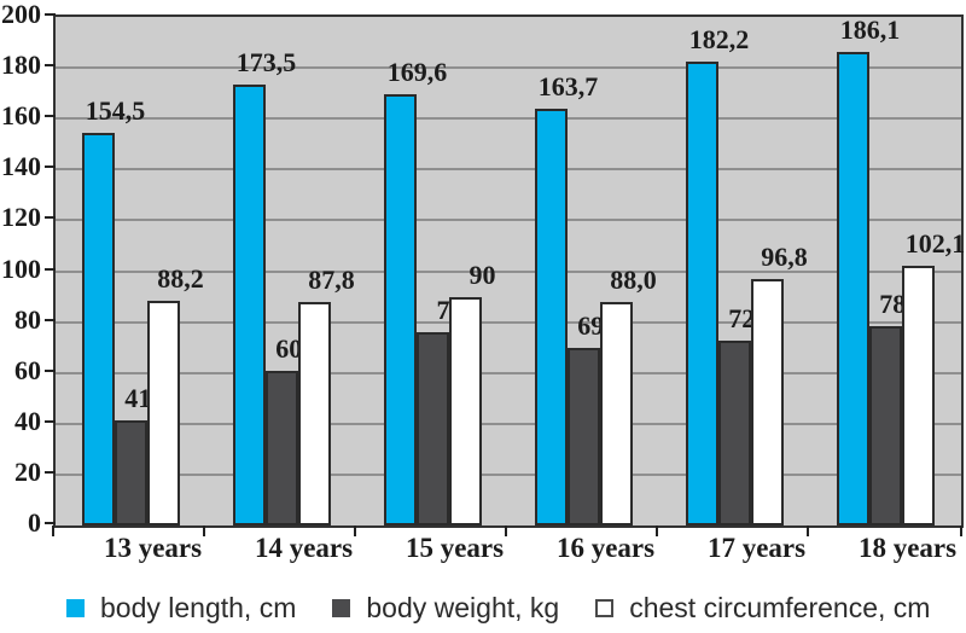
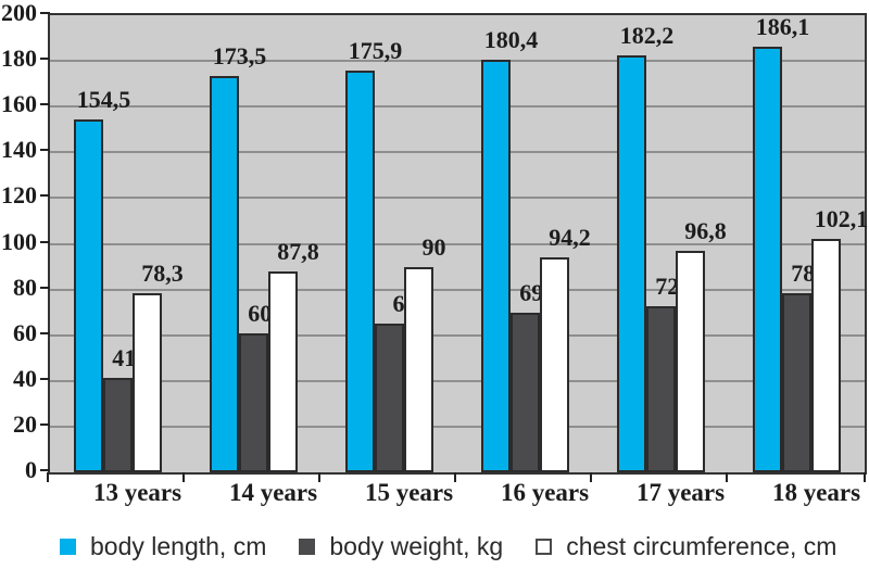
chest circumference, cm/13 years: 88,2 -> 78,3
body length, cm/15 years: 169,6 -> 175,9
body weight, kg/15 years: 76 -> 65
body length, cm/16 years: 163,7 -> 180,4
chest circumference, cm/16 years: 88,0 -> 94,2
